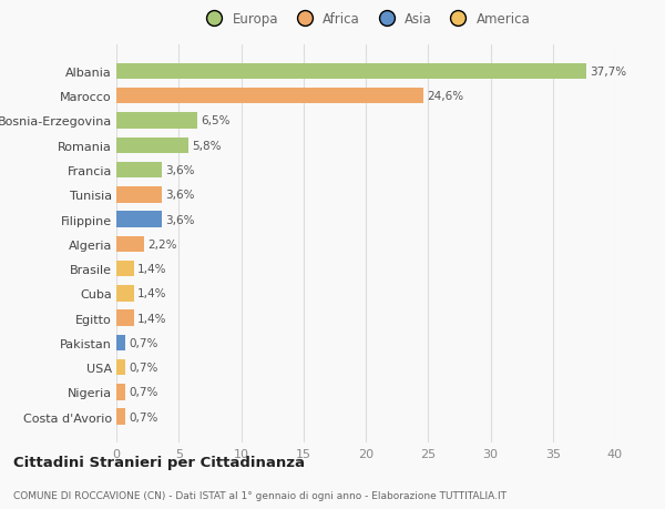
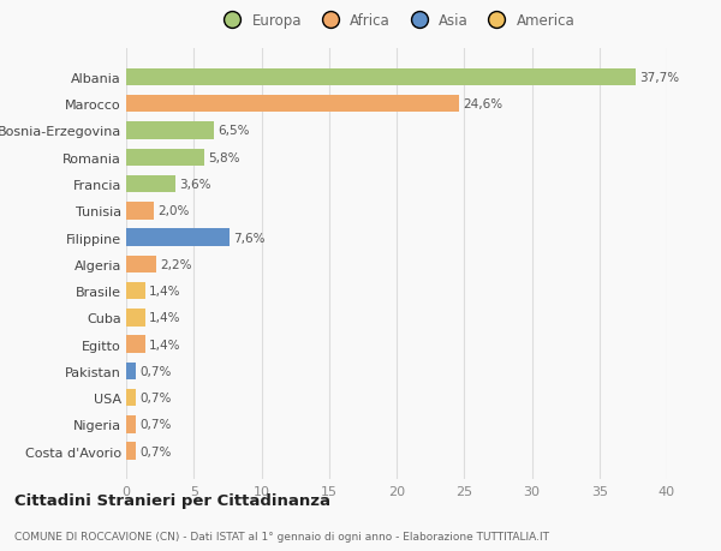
Tunisia: 3,6% -> 2,0%
Filippine: 3,6% -> 7,6%
